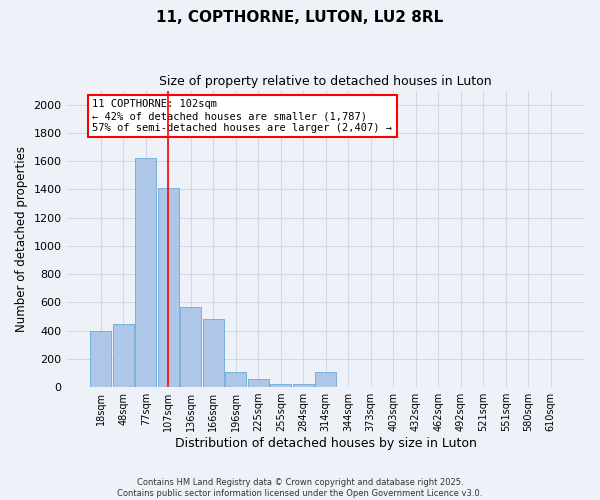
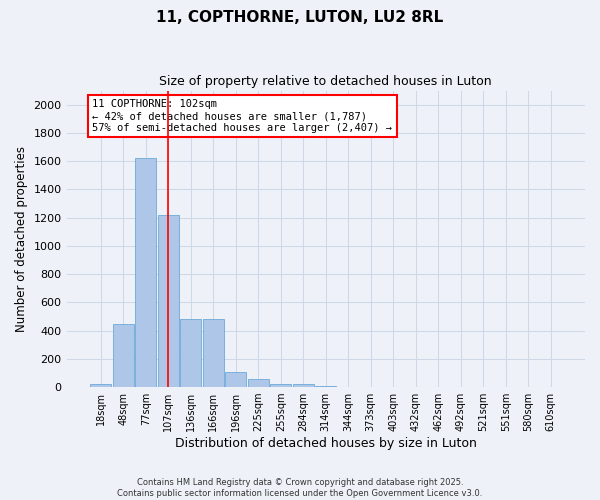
18sqm: 400 -> 20
107sqm: 1410 -> 1220
136sqm: 570 -> 480
314sqm: 110 -> 10
